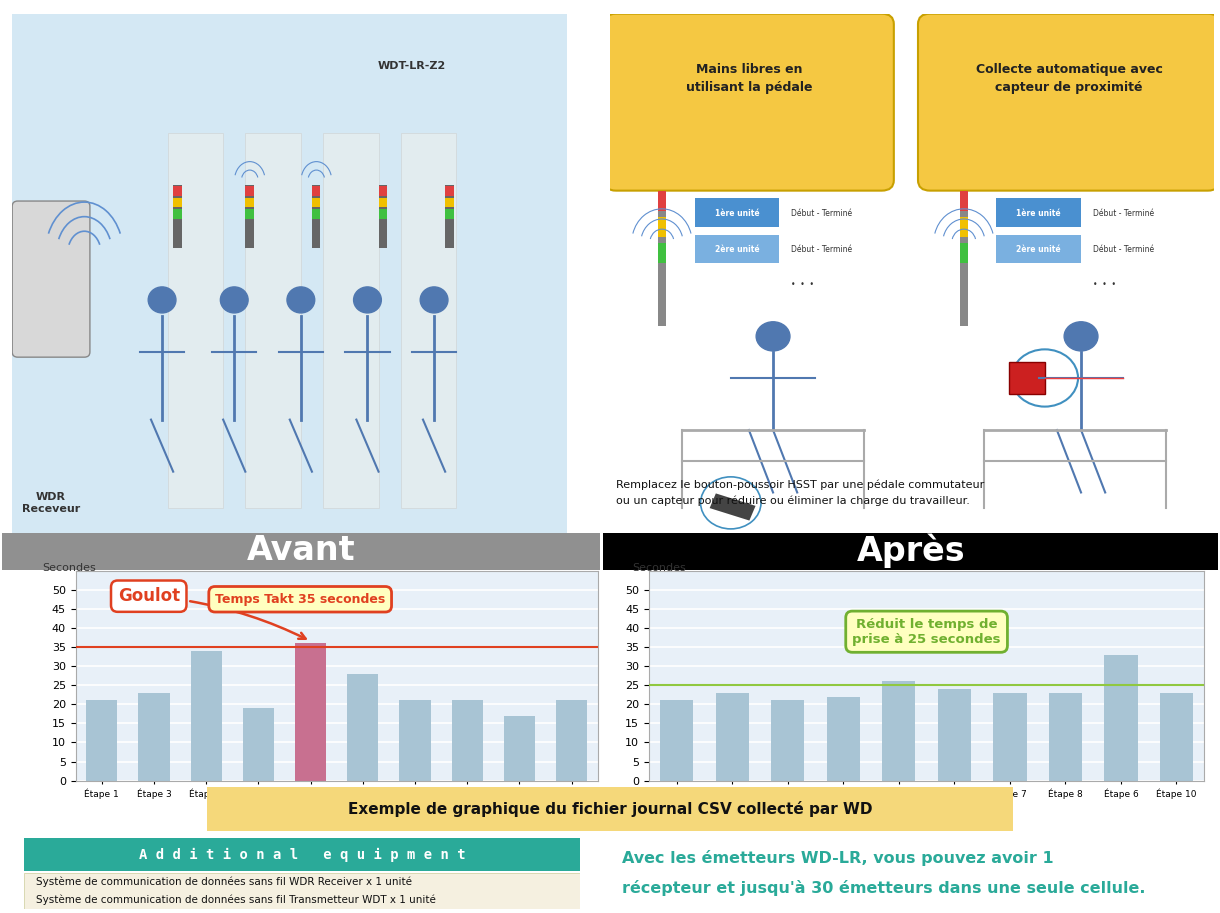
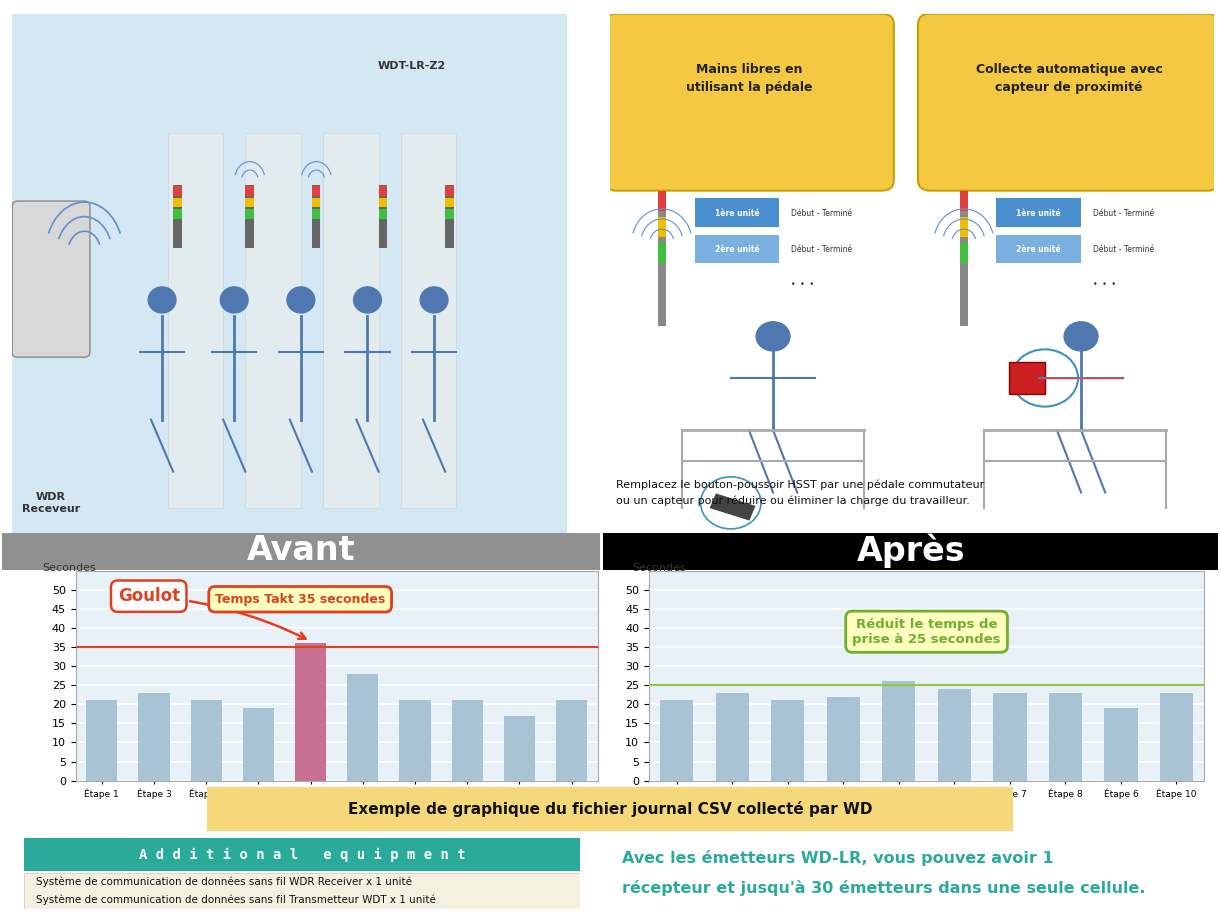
Étape 4: 34 -> 21
Étape 6: 33 -> 19
